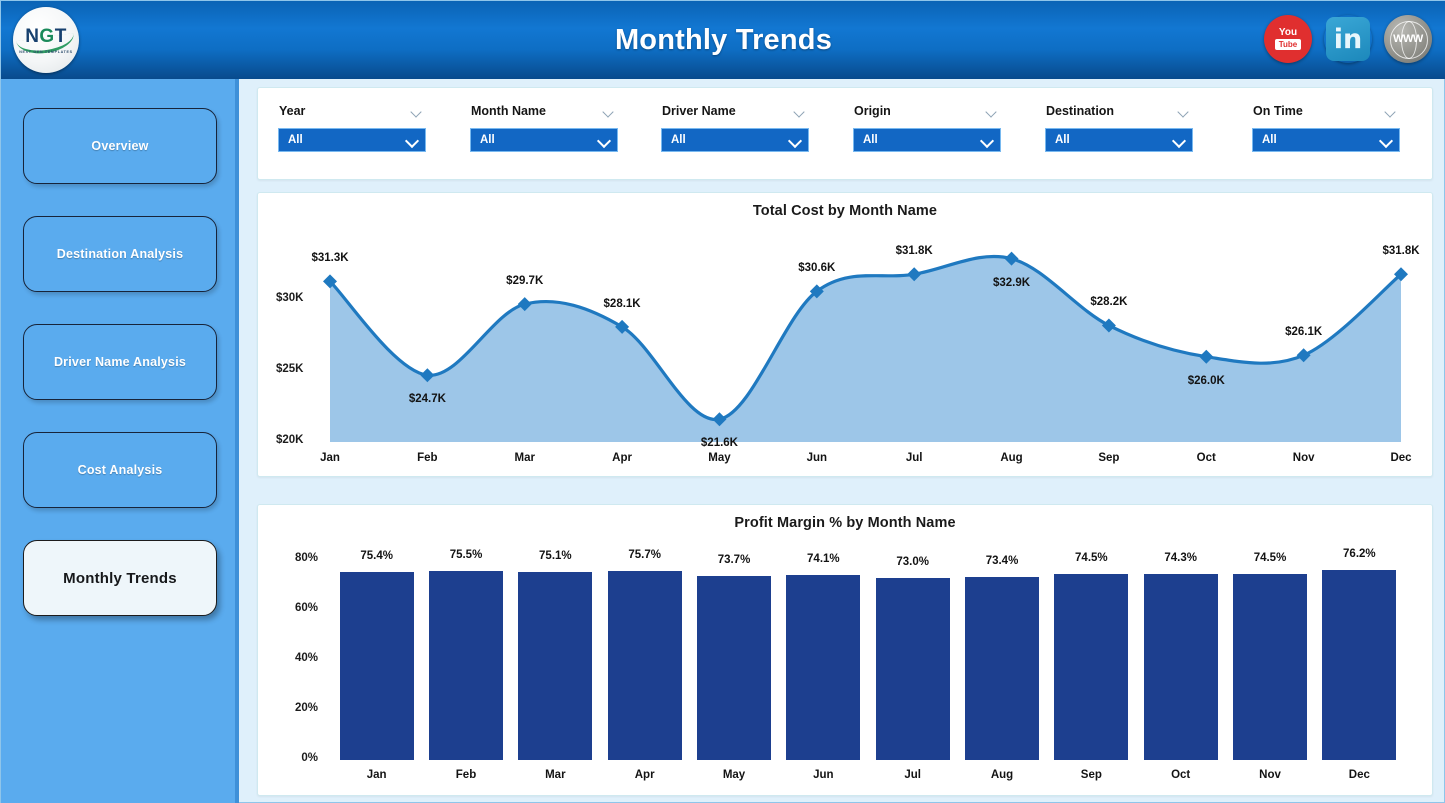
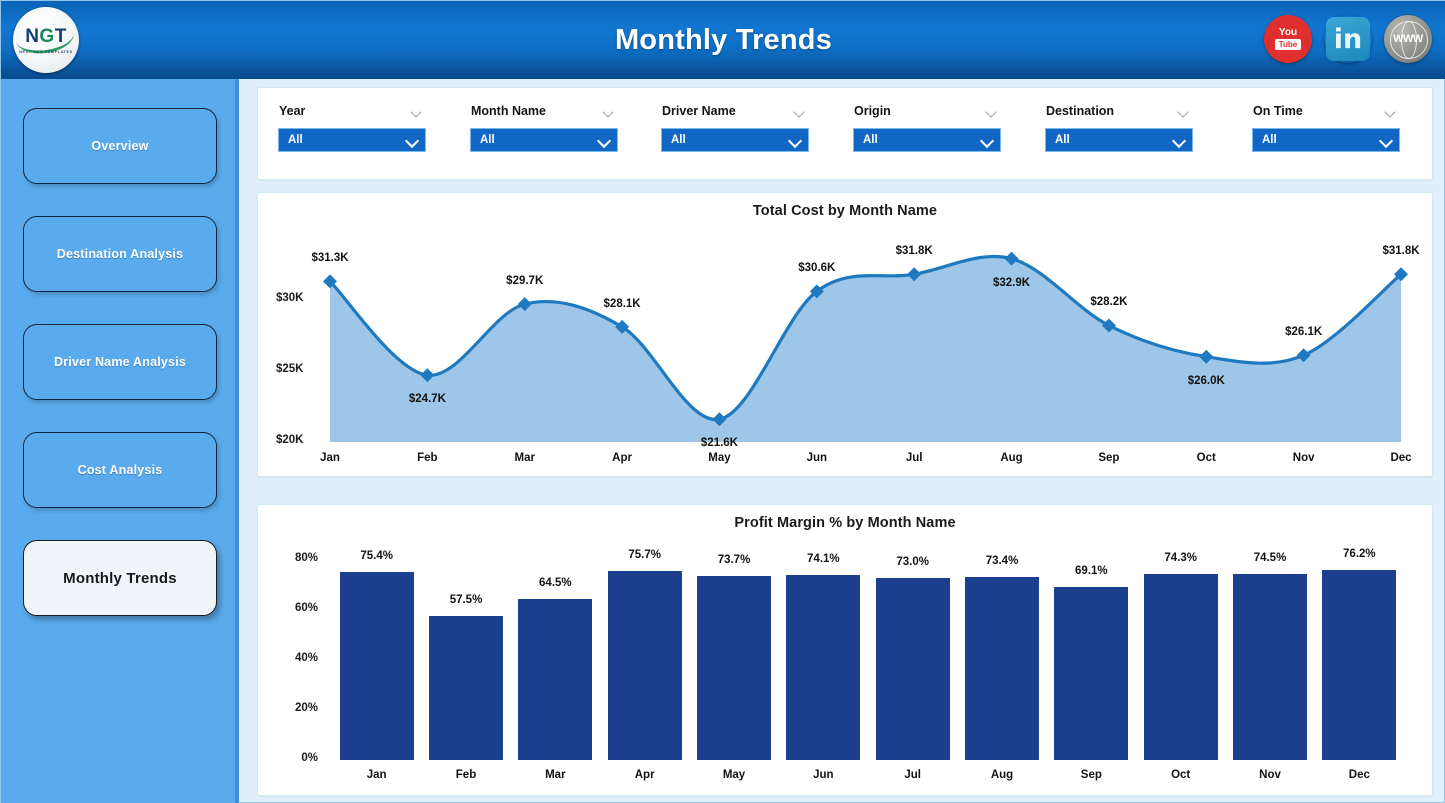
Profit Margin % by Month Name/Feb: 75.5% -> 57.5%
Profit Margin % by Month Name/Mar: 75.1% -> 64.5%
Profit Margin % by Month Name/Sep: 74.5% -> 69.1%
